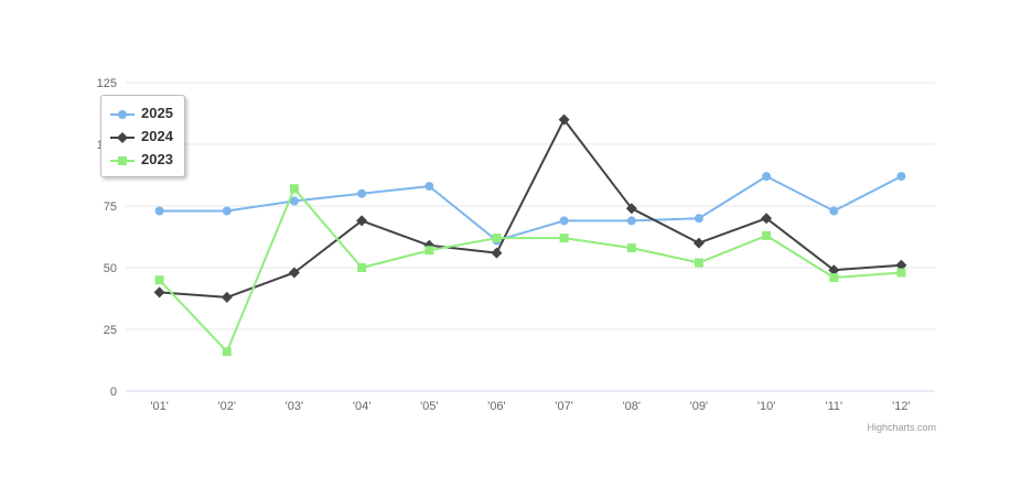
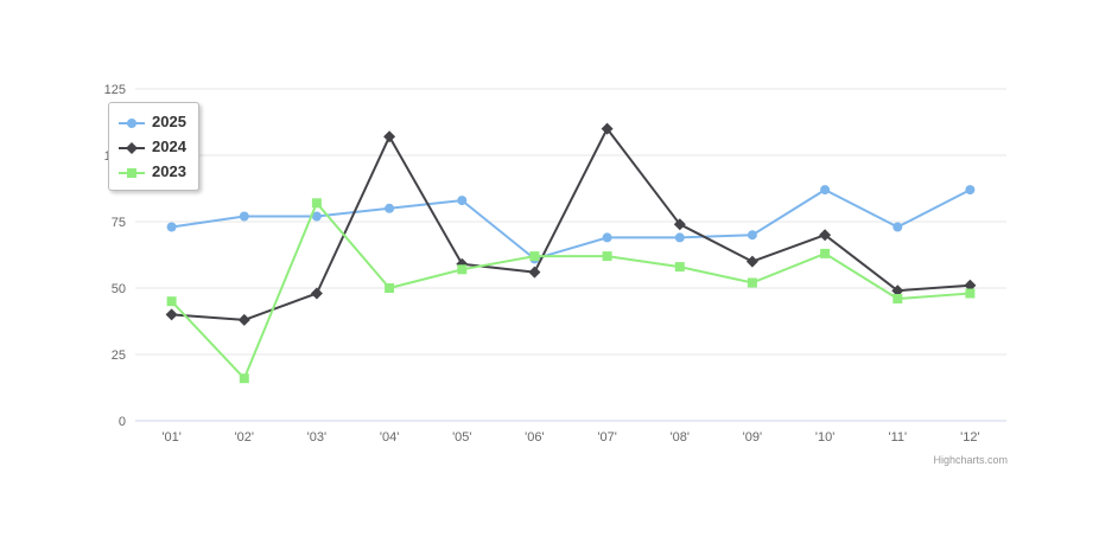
2025/'02': 73 -> 77
2024/'04': 69 -> 107
